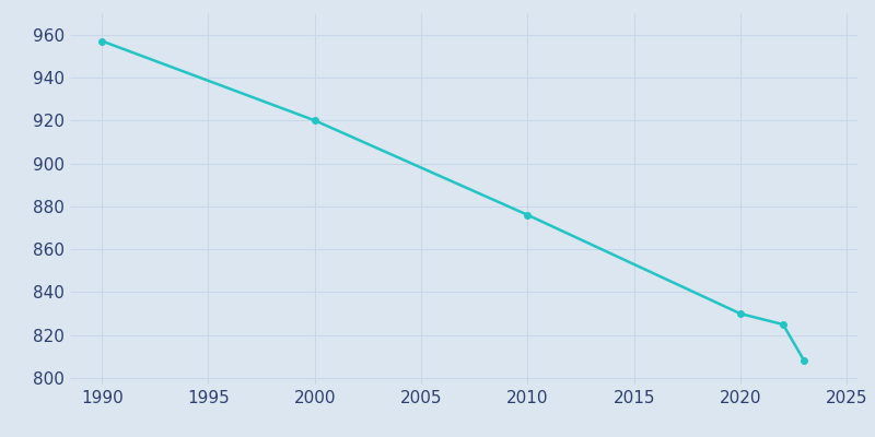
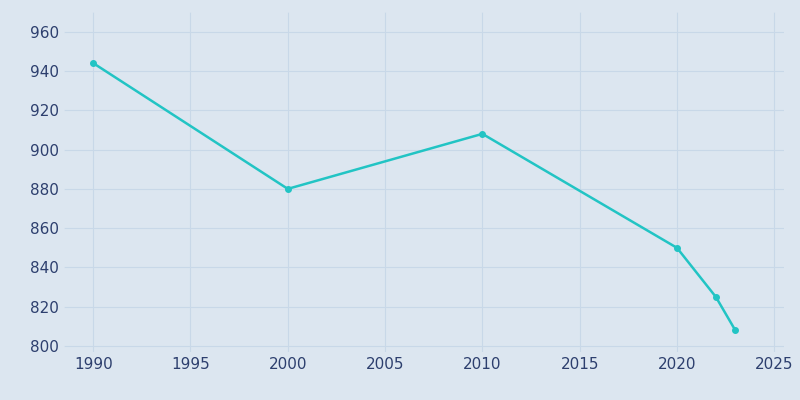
1990: 957 -> 944
2000: 920 -> 880
2010: 876 -> 908
2020: 830 -> 850
